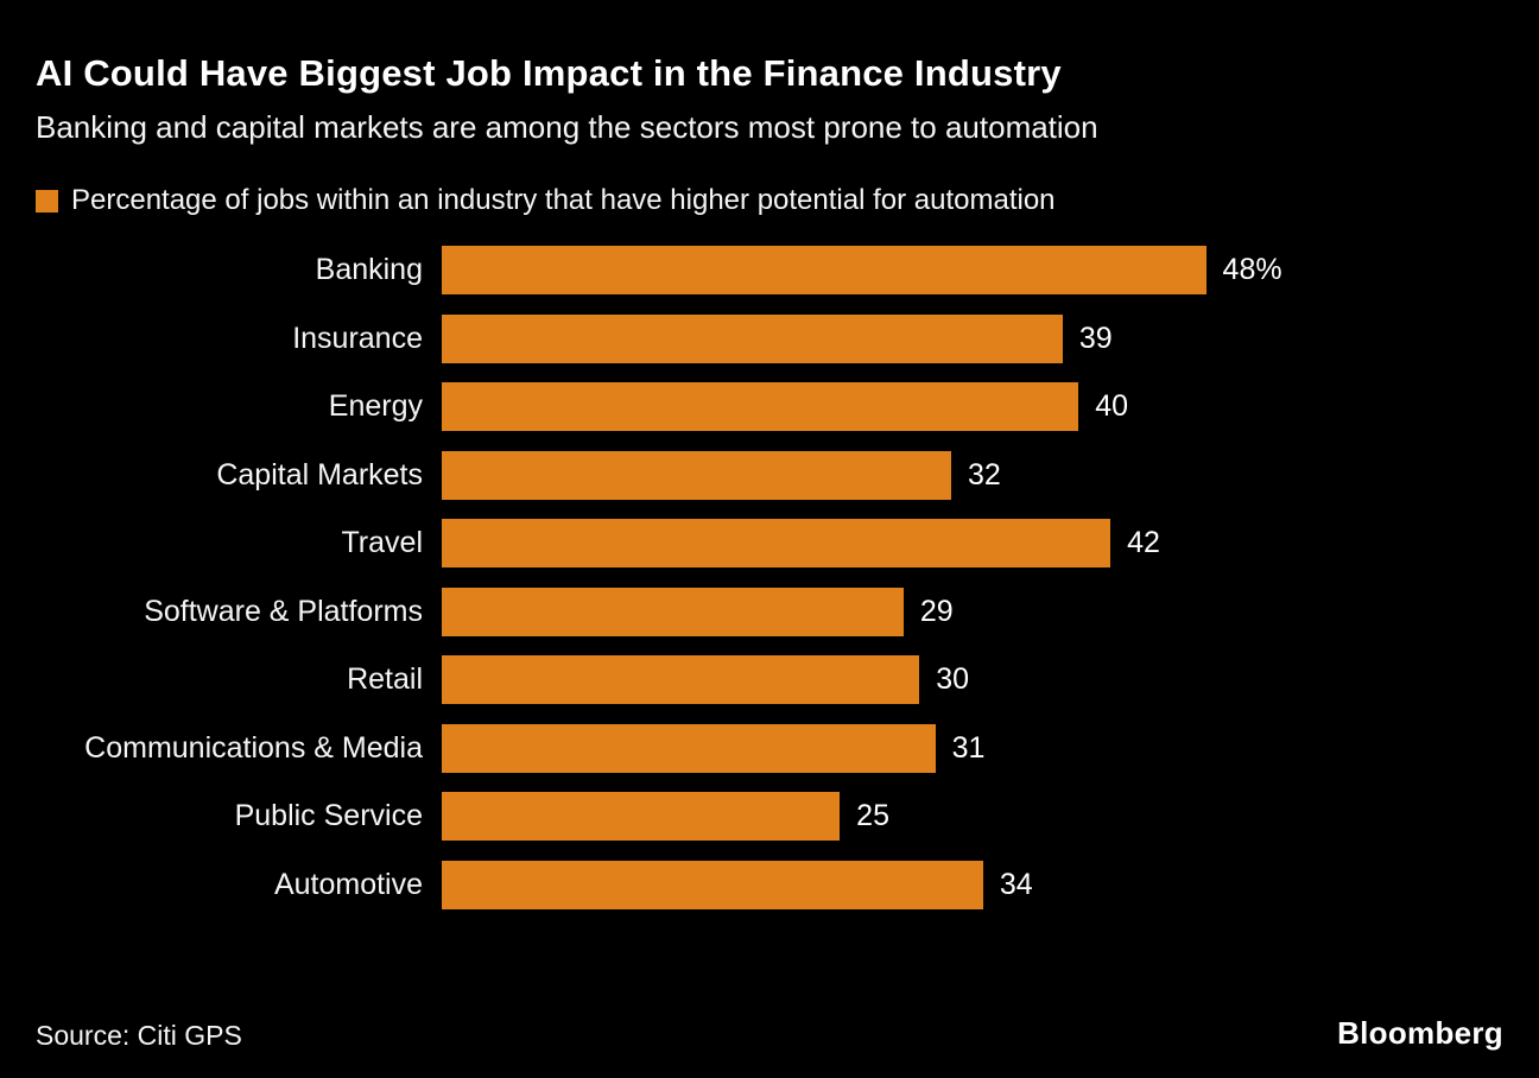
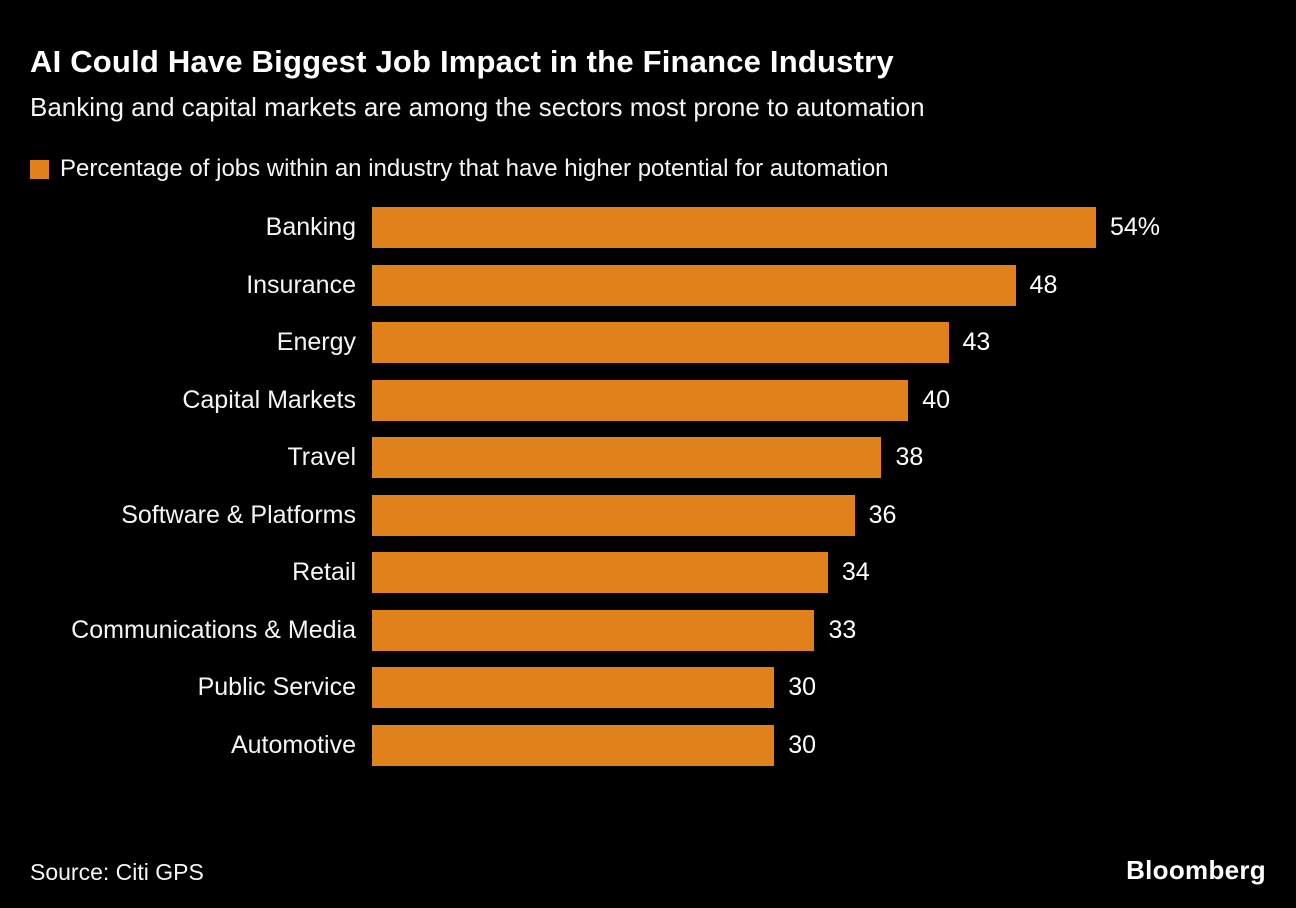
Banking: 48% -> 54%
Insurance: 39 -> 48
Energy: 40 -> 43
Capital Markets: 32 -> 40
Travel: 42 -> 38
Software & Platforms: 29 -> 36
Retail: 30 -> 34
Communications & Media: 31 -> 33
Public Service: 25 -> 30
Automotive: 34 -> 30
